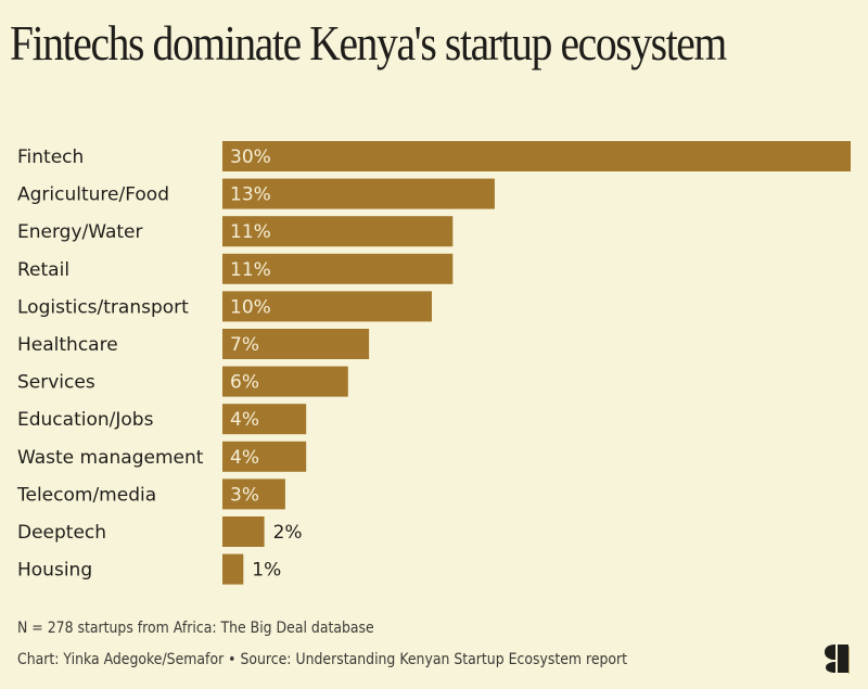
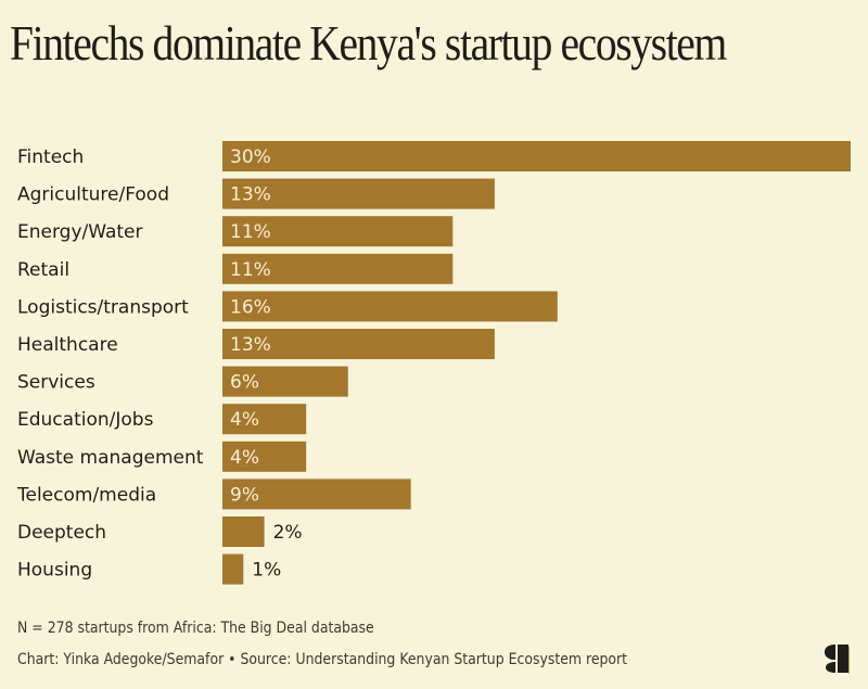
Logistics/transport: 10% -> 16%
Healthcare: 7% -> 13%
Telecom/media: 3% -> 9%
